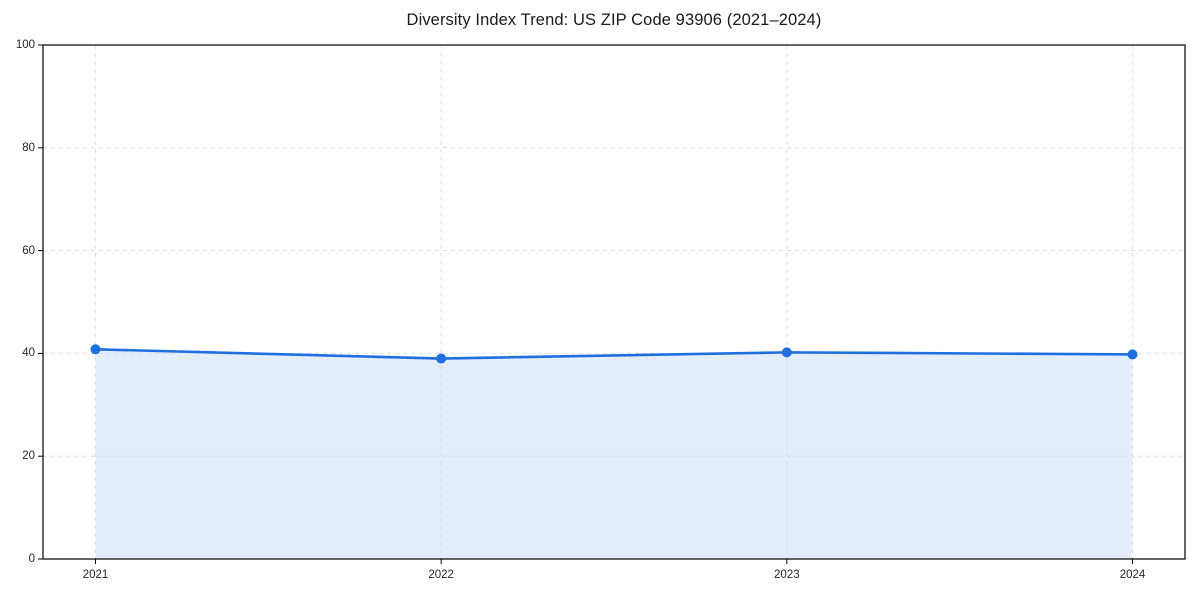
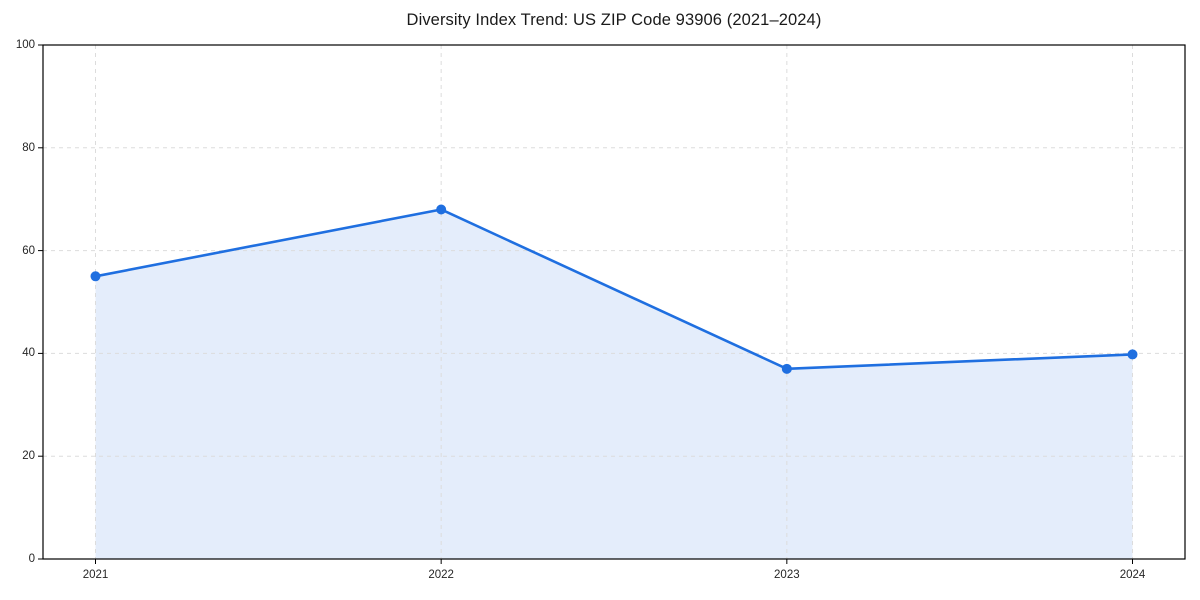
2021: 41 -> 55
2022: 39 -> 68
2023: 40 -> 37
